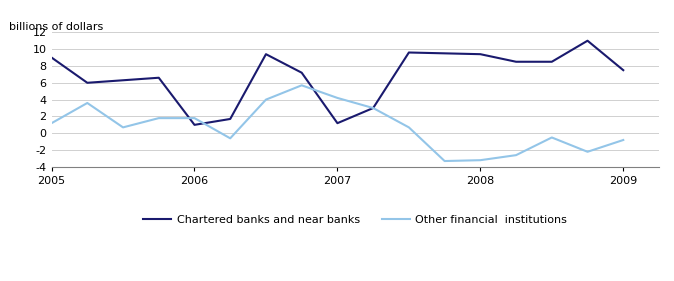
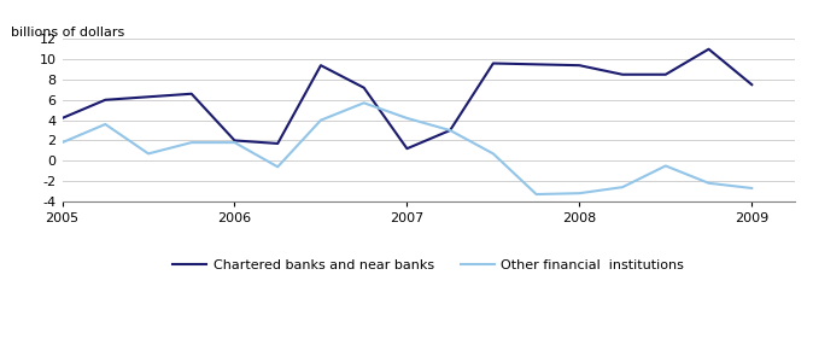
Chartered banks and near banks/2005: 9.0 -> 4.2
Other financial institutions/2005: 1.2 -> 1.8
Chartered banks and near banks/2006: 1.0 -> 2.0
Other financial institutions/2009: -0.8 -> -2.7
